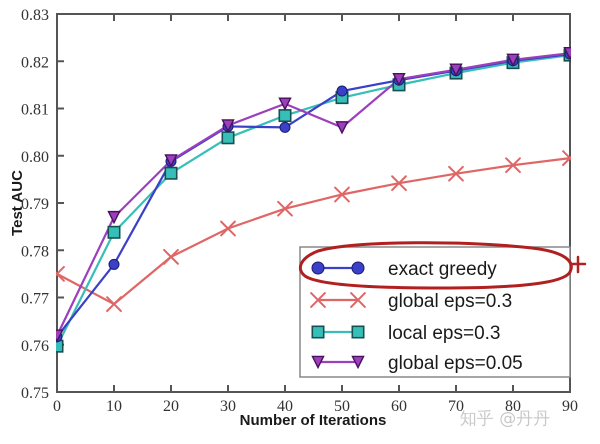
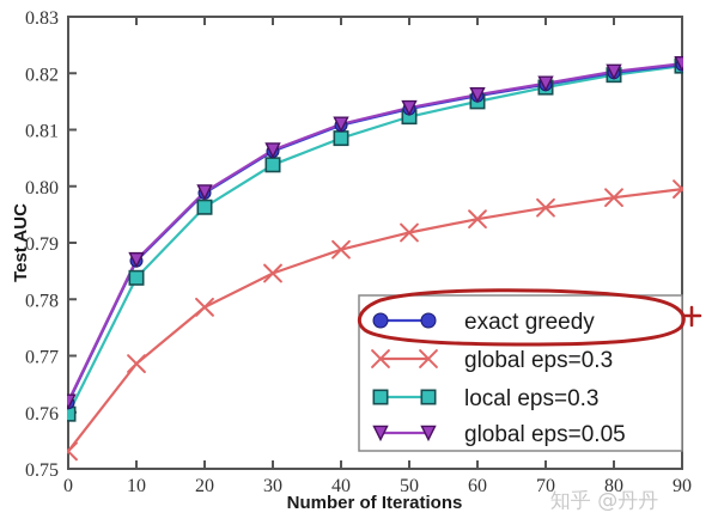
global eps=0.3/0: 0.775 -> 0.753
exact greedy/10: 0.777 -> 0.787
exact greedy/40: 0.806 -> 0.811
global eps=0.05/50: 0.806 -> 0.814
